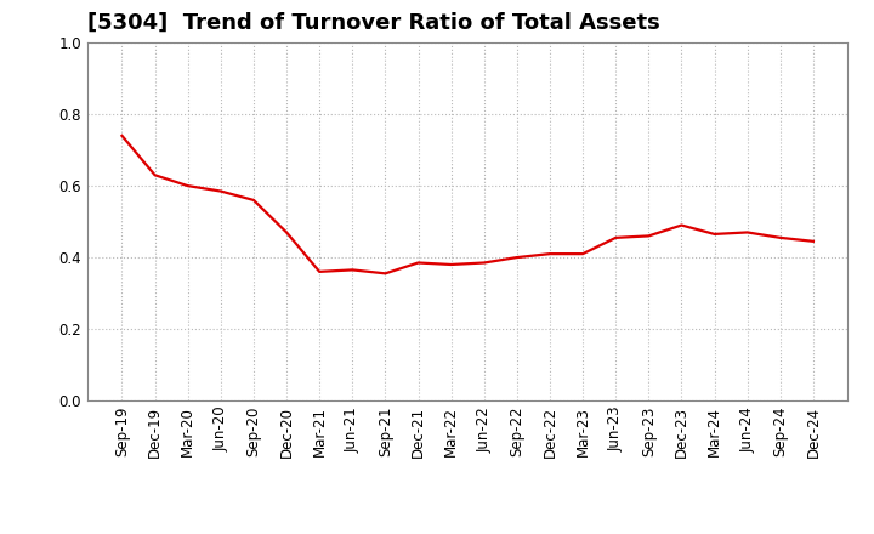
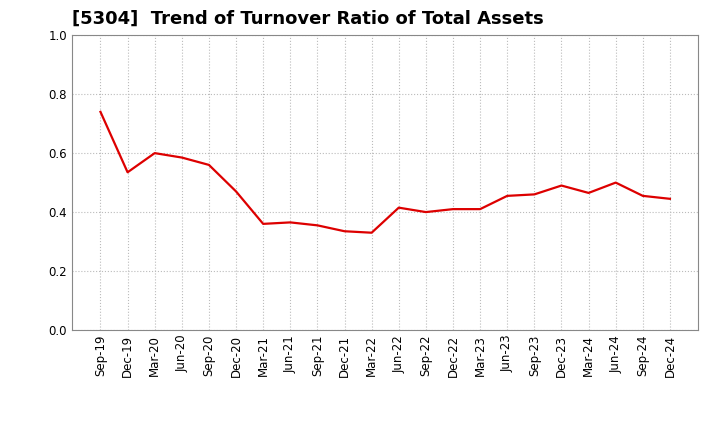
Dec-19: 0.630 -> 0.535
Dec-21: 0.385 -> 0.335
Mar-22: 0.380 -> 0.330
Jun-22: 0.385 -> 0.415
Jun-24: 0.470 -> 0.500
